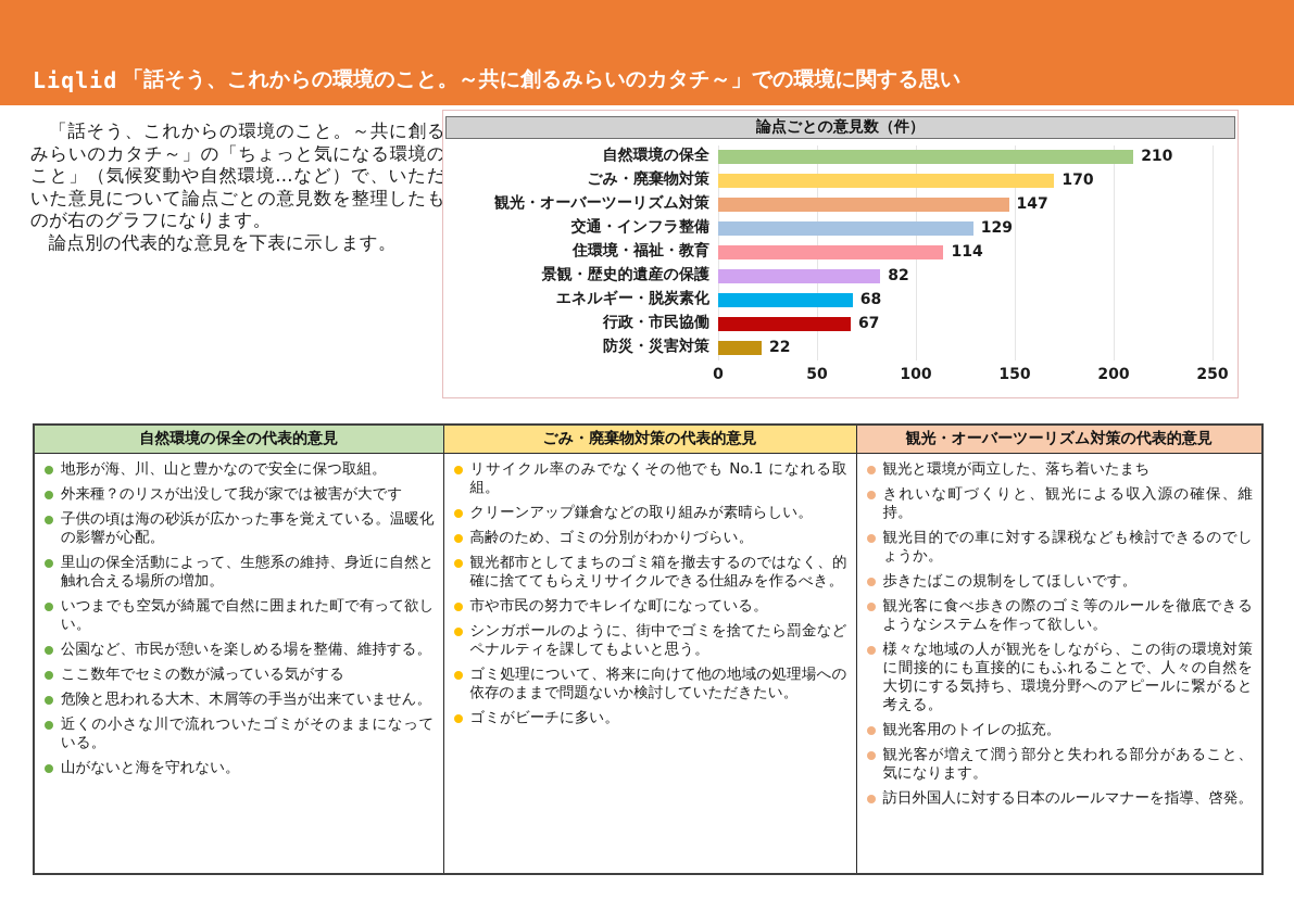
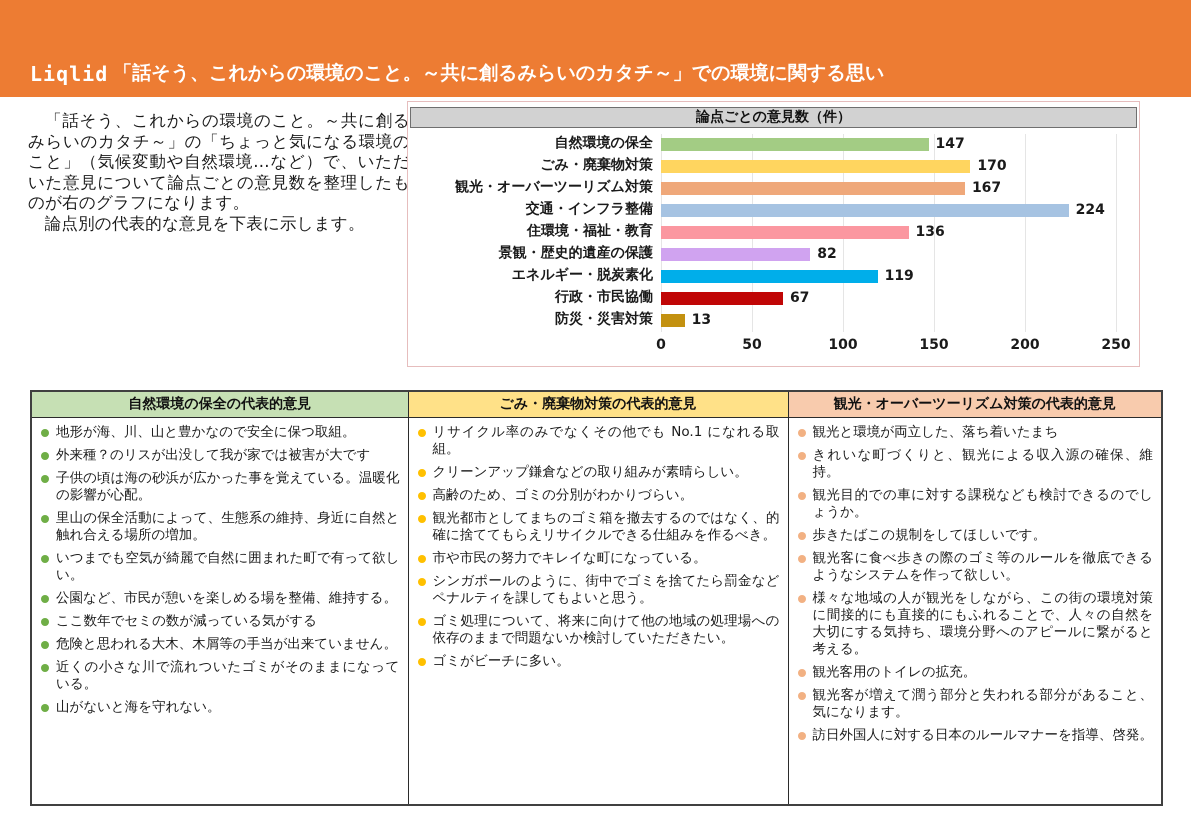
自然環境の保全: 210 -> 147
観光・オーバーツーリズム対策: 147 -> 167
交通・インフラ整備: 129 -> 224
住環境・福祉・教育: 114 -> 136
エネルギー・脱炭素化: 68 -> 119
防災・災害対策: 22 -> 13
